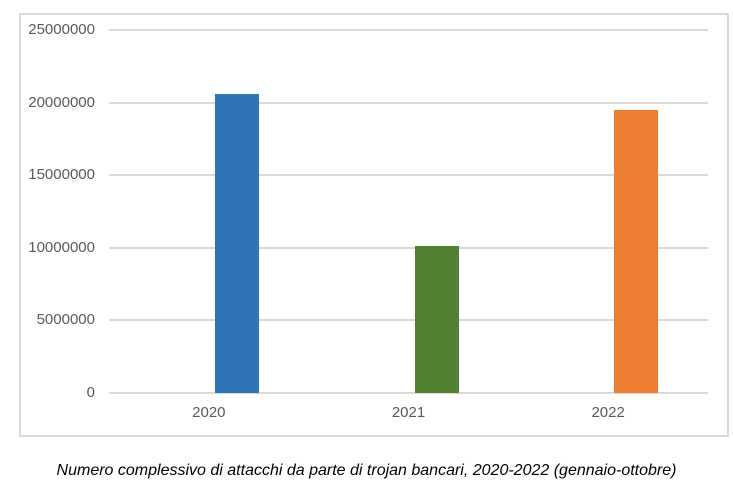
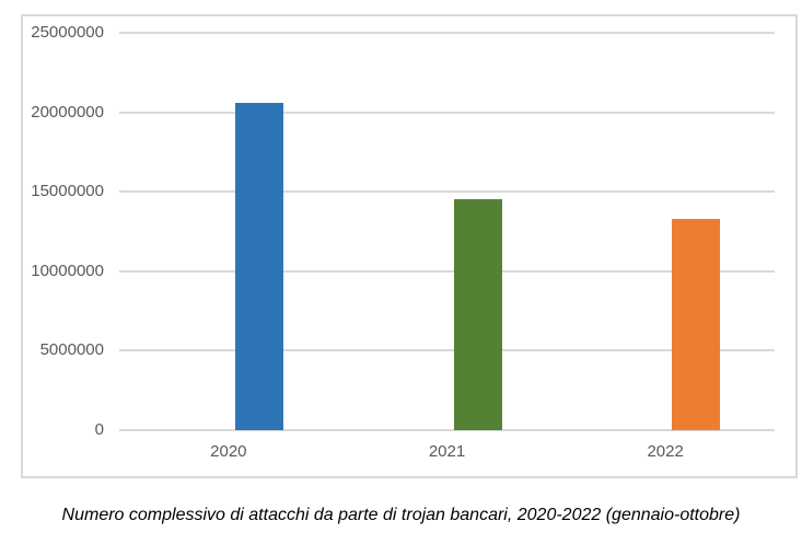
2021: 10100000 -> 14500000
2022: 19500000 -> 13300000
